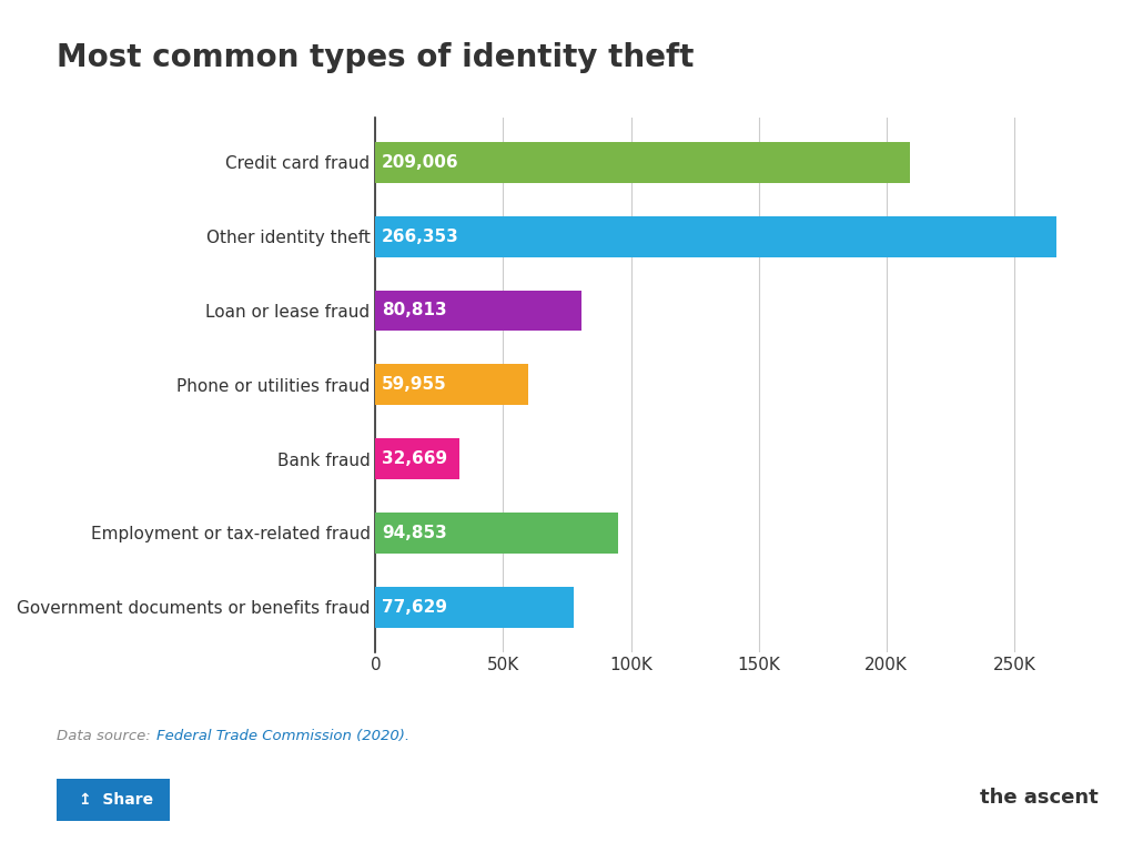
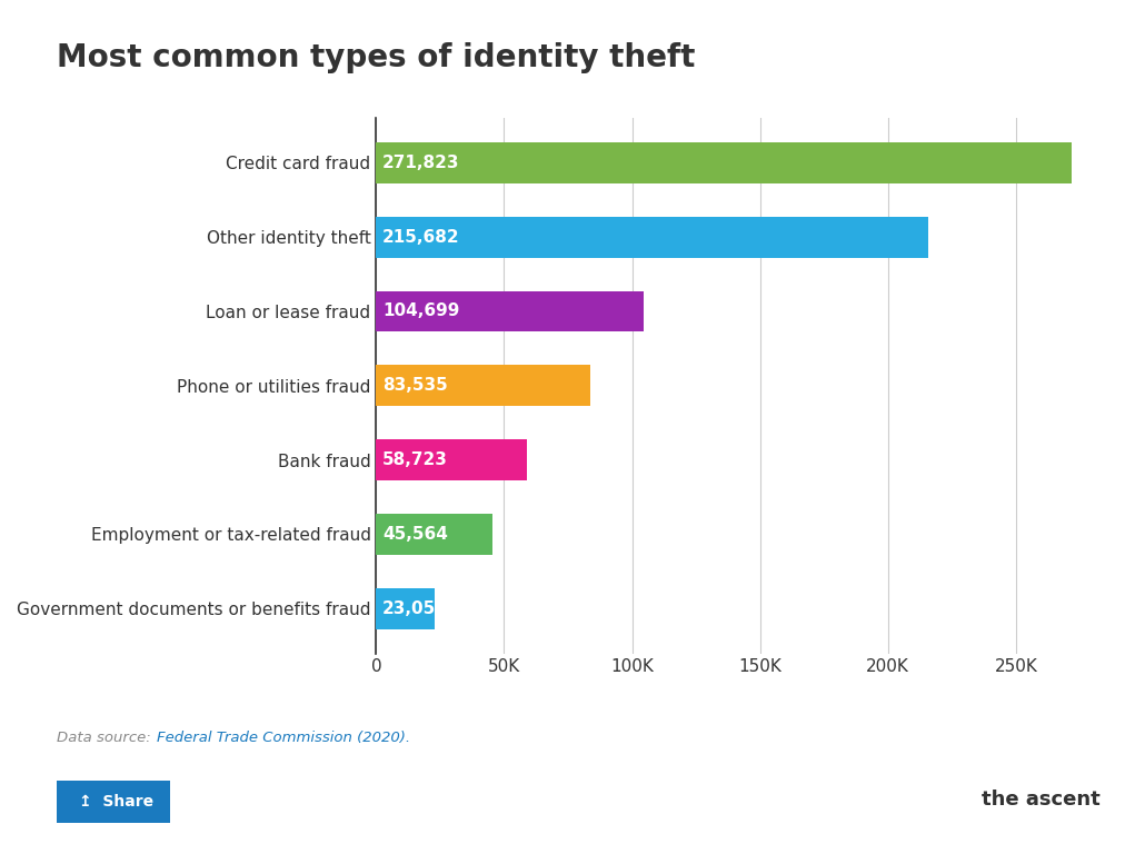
Credit card fraud: 209,006 -> 271,823
Other identity theft: 266,353 -> 215,682
Loan or lease fraud: 80,813 -> 104,699
Phone or utilities fraud: 59,955 -> 83,535
Bank fraud: 32,669 -> 58,723
Employment or tax-related fraud: 94,853 -> 45,564
Government documents or benefits fraud: 77,629 -> 23,052
